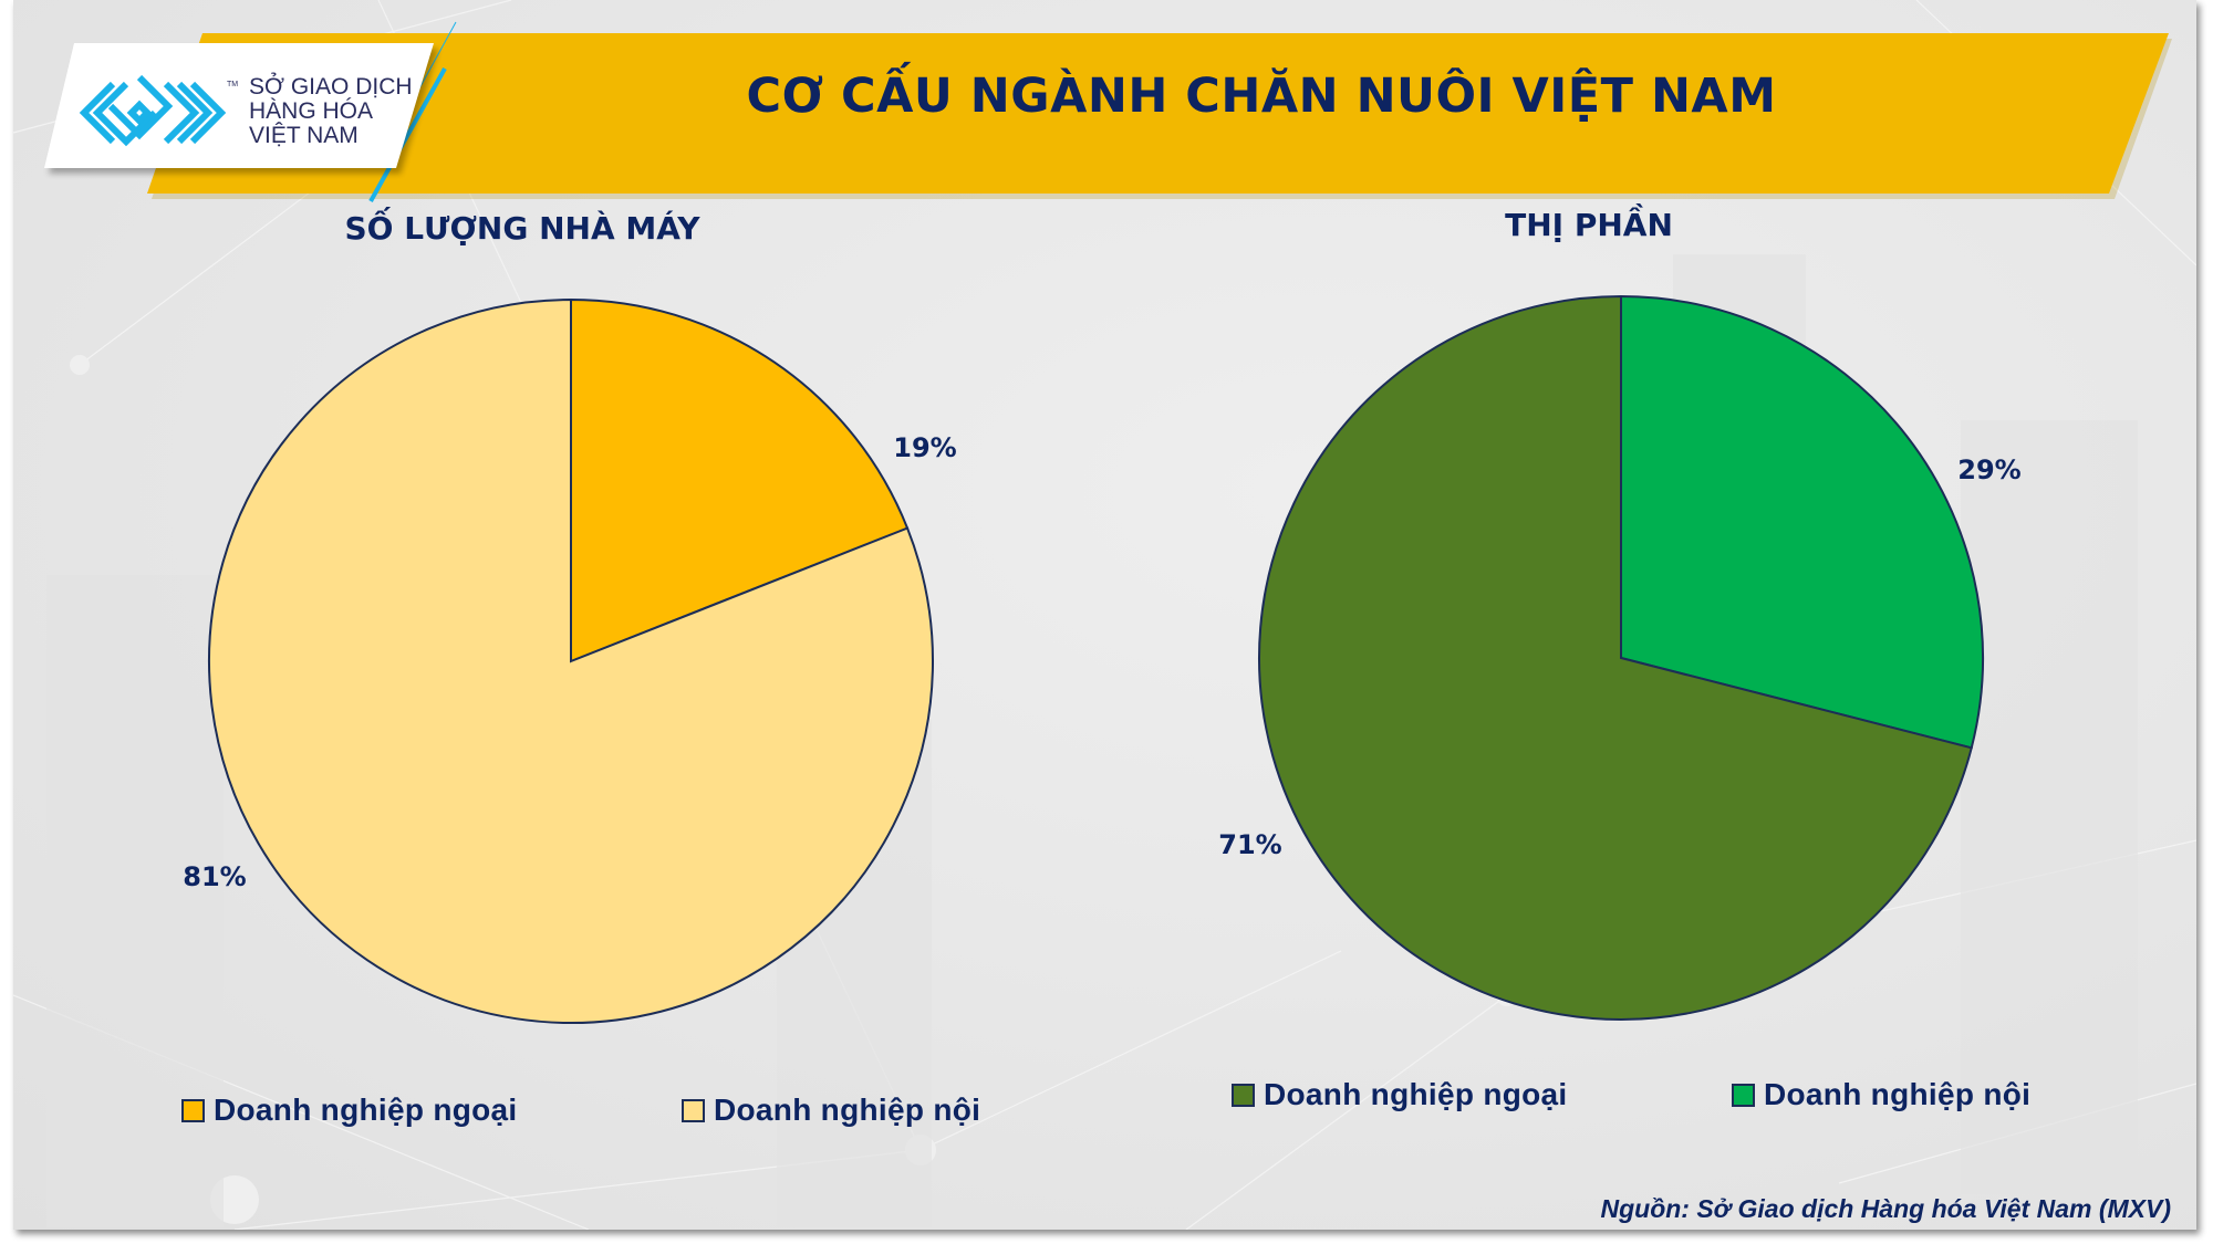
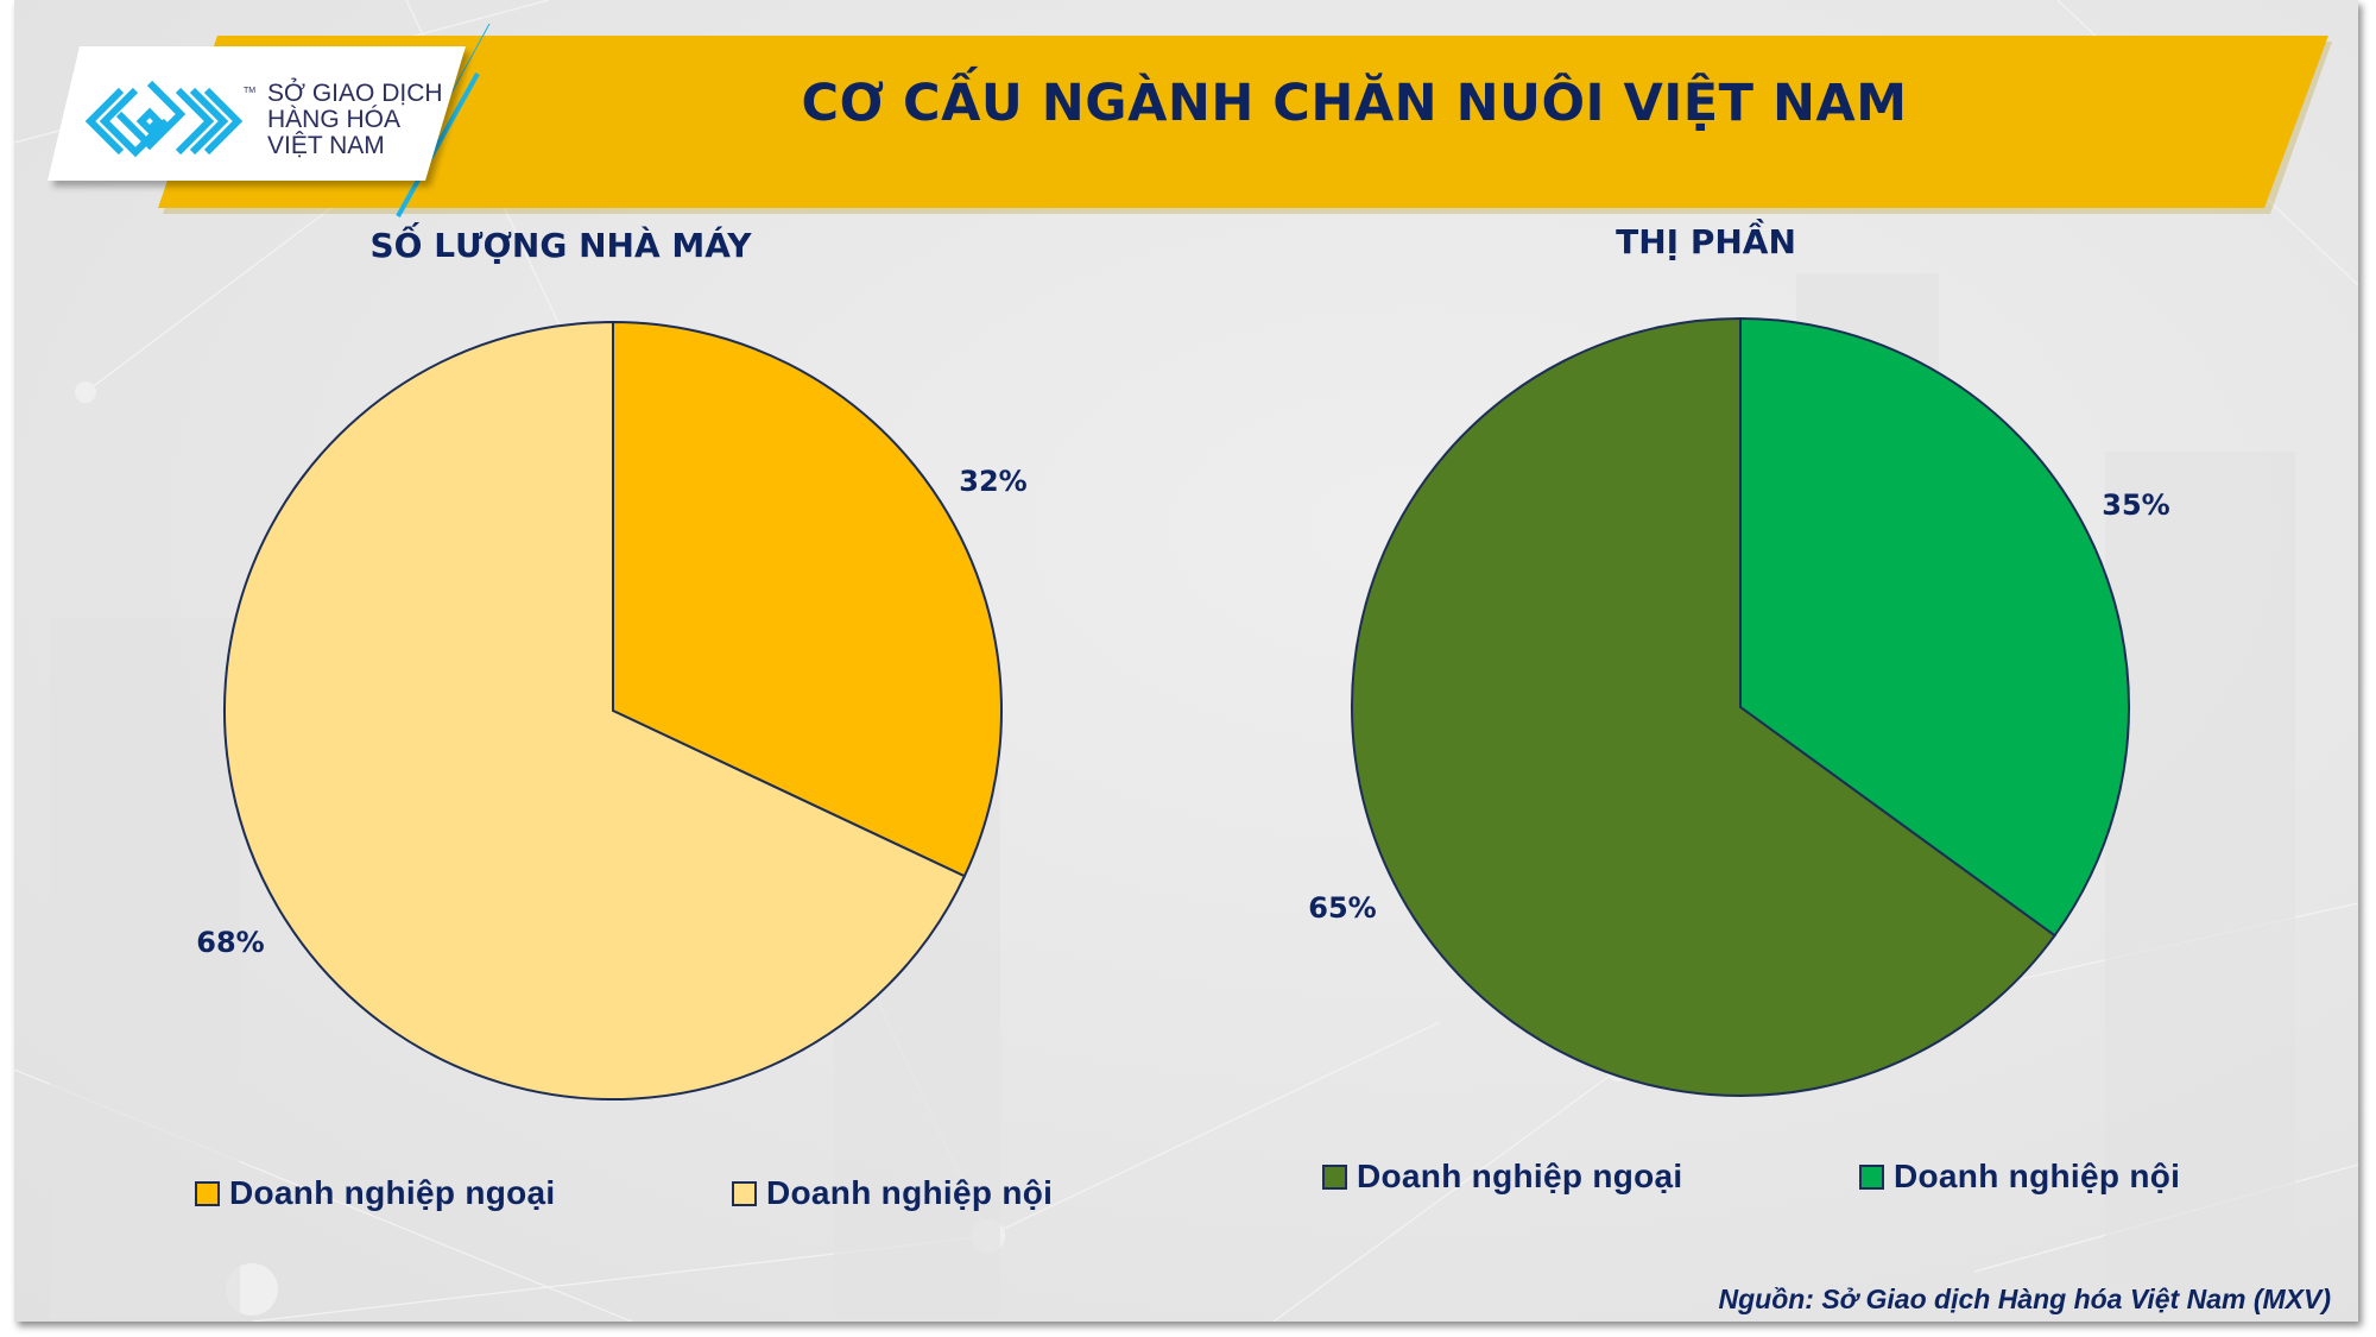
SỐ LƯỢNG NHÀ MÁY/Doanh nghiệp ngoại: 19% -> 32%
SỐ LƯỢNG NHÀ MÁY/Doanh nghiệp nội: 81% -> 68%
THỊ PHẦN/Doanh nghiệp ngoại: 71% -> 65%
THỊ PHẦN/Doanh nghiệp nội: 29% -> 35%
